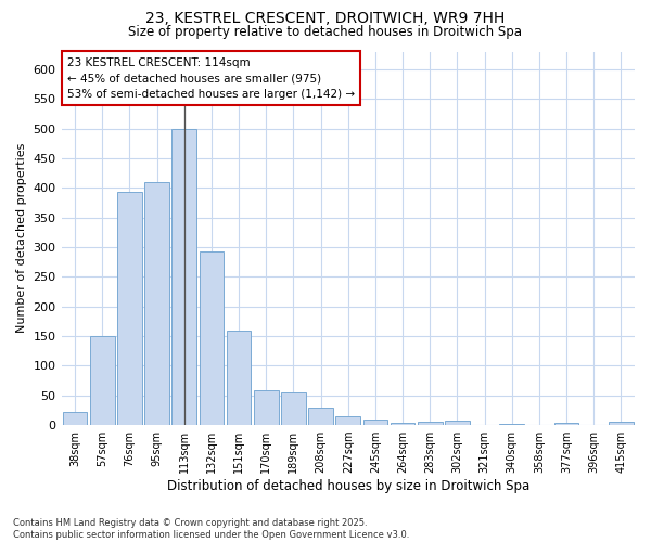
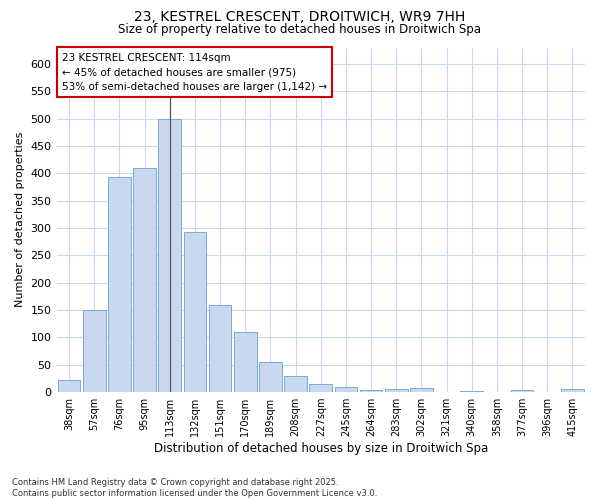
170sqm: 58 -> 110
